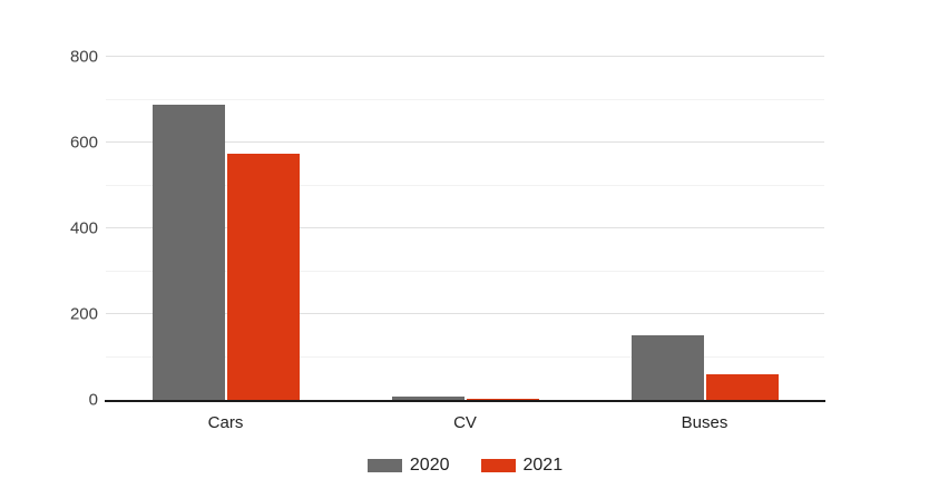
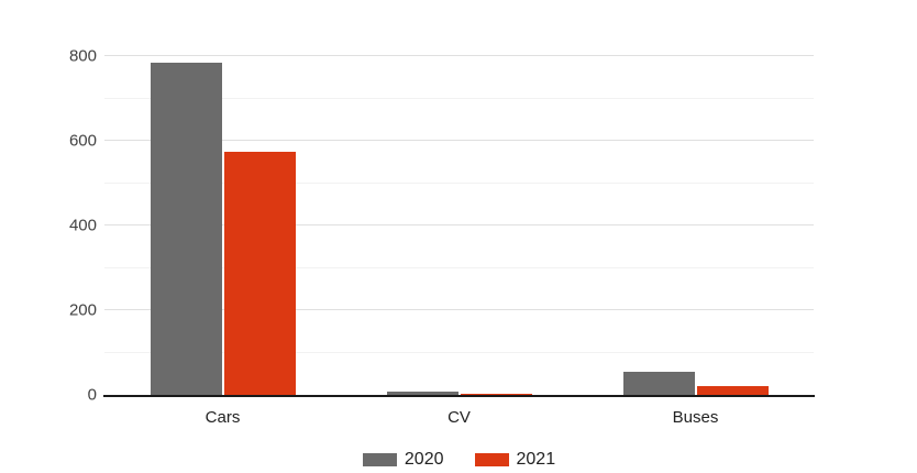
2020/Cars: 690 -> 780
2020/Buses: 150 -> 60
2021/Buses: 60 -> 20
